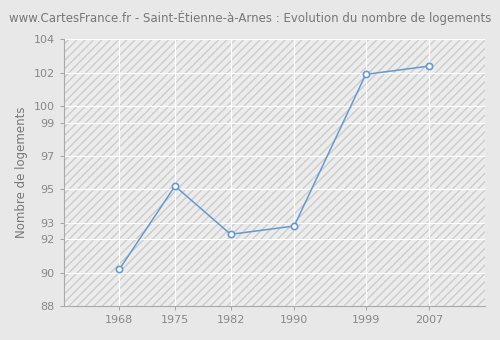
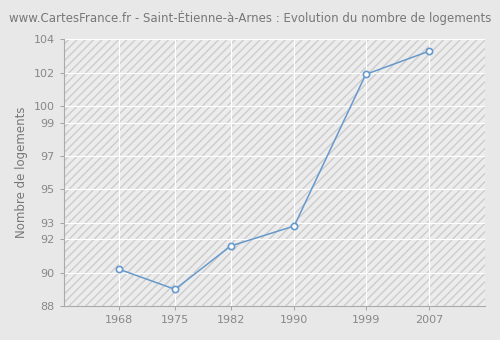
1975: 95.2 -> 89.0
1982: 92.3 -> 91.6
2007: 102.4 -> 103.3
